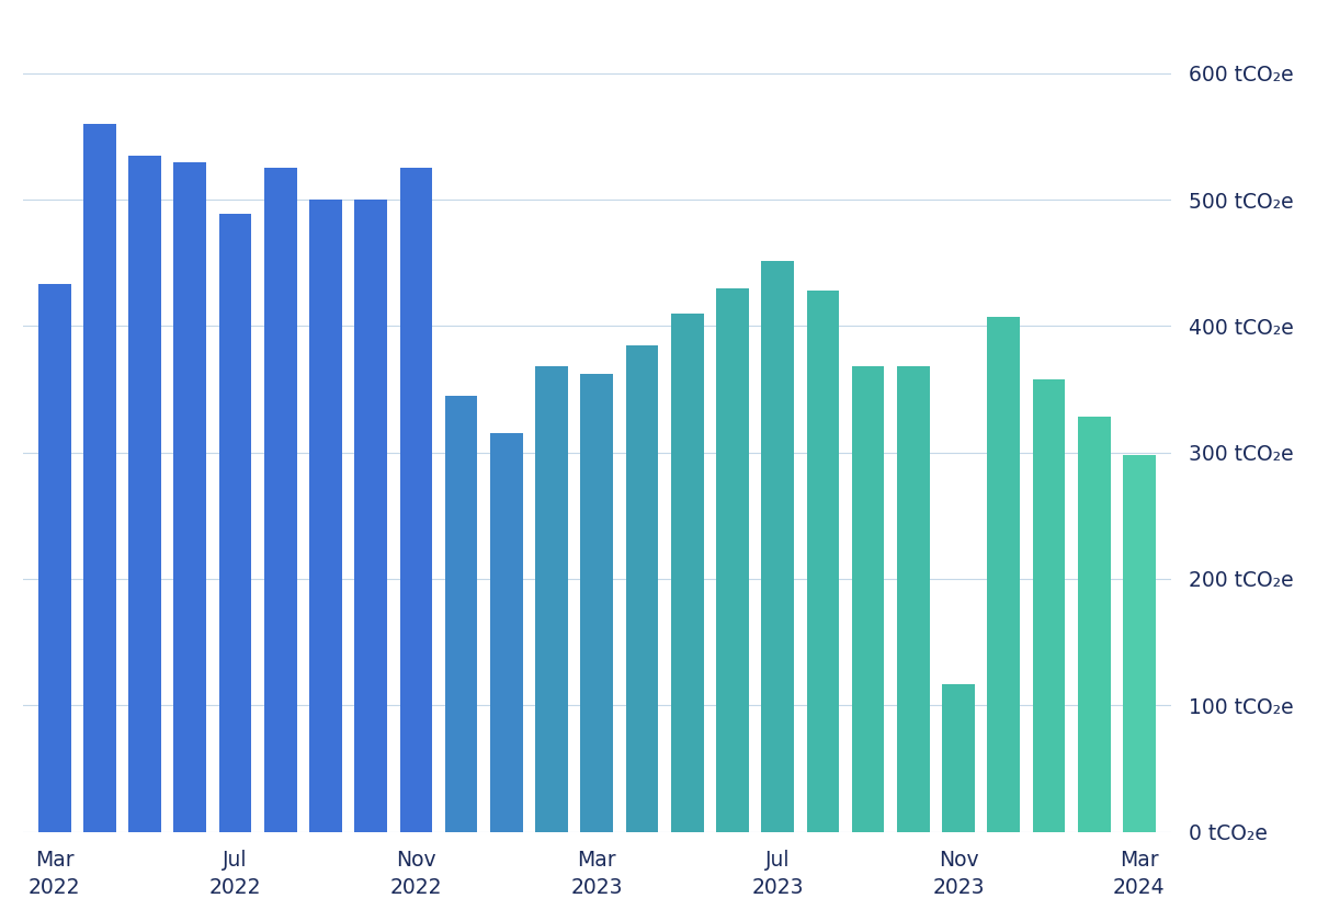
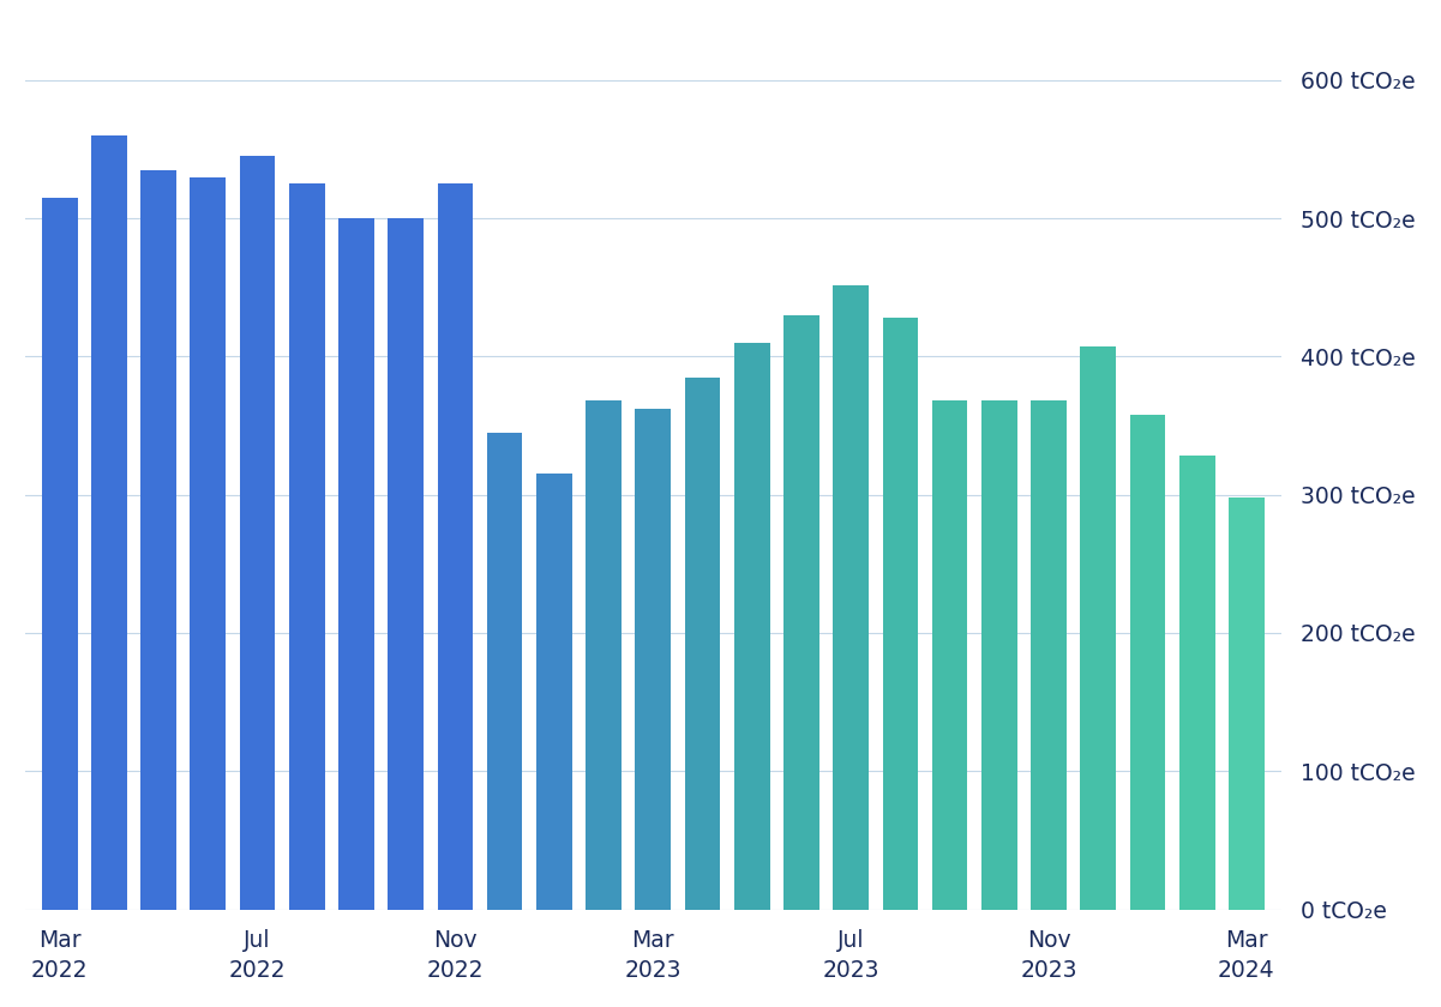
Mar 2022: 433 tCO₂e -> 515 tCO₂e
Jul 2022: 489 tCO₂e -> 545 tCO₂e
Nov 2023: 117 tCO₂e -> 368 tCO₂e
